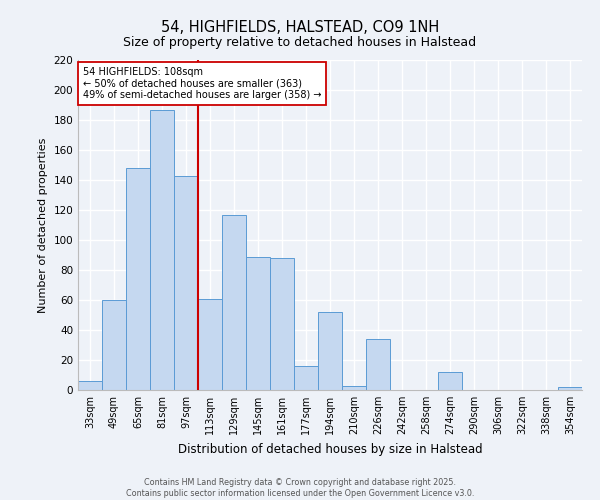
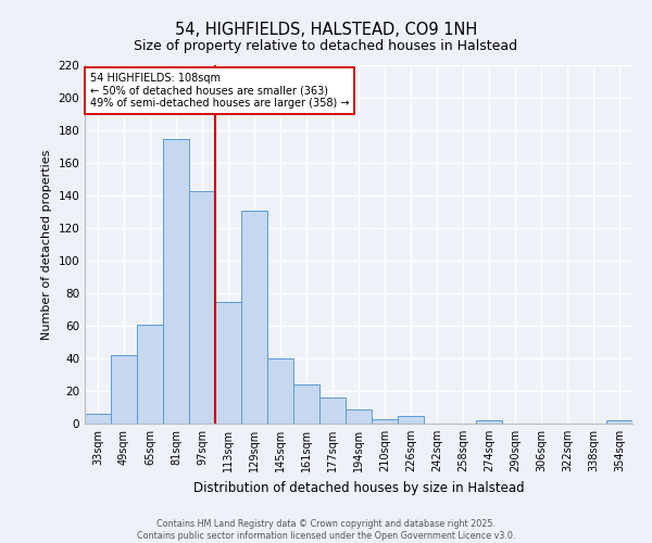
49sqm: 60 -> 42
65sqm: 148 -> 61
81sqm: 187 -> 175
113sqm: 61 -> 75
129sqm: 117 -> 131
145sqm: 89 -> 40
161sqm: 88 -> 24
194sqm: 52 -> 9
226sqm: 34 -> 5
274sqm: 12 -> 2
